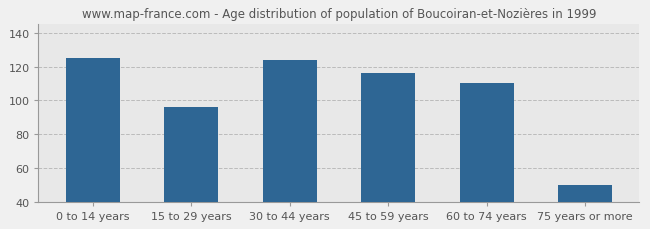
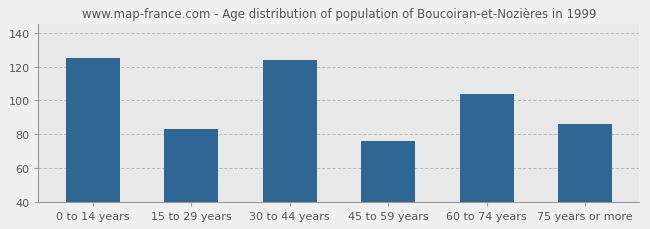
15 to 29 years: 96 -> 83
45 to 59 years: 116 -> 76
60 to 74 years: 110 -> 104
75 years or more: 50 -> 86
